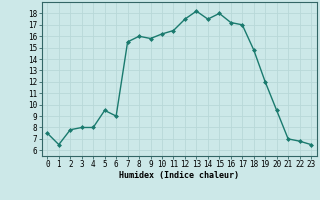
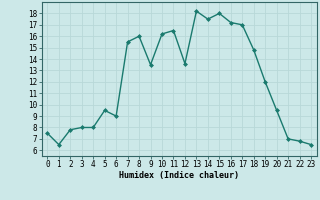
9: 15.8 -> 13.5
12: 17.5 -> 13.6
